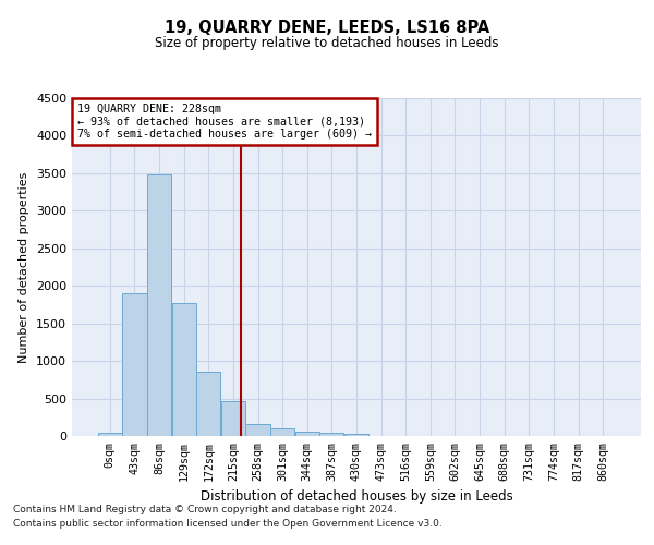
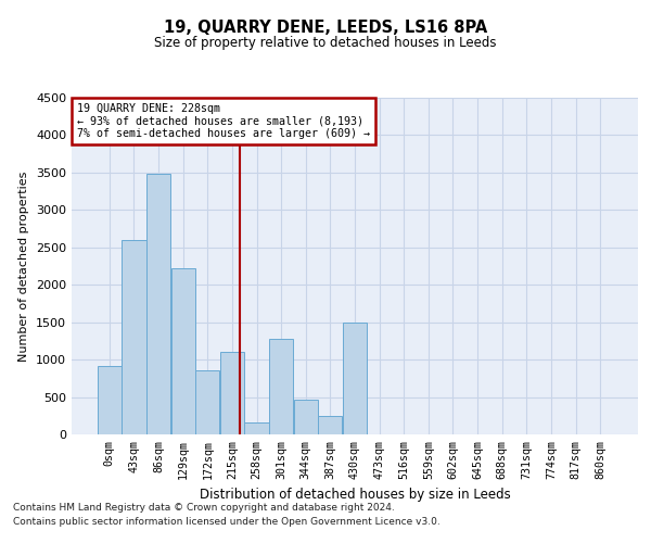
0sqm: 50 -> 920
43sqm: 1900 -> 2600
129sqm: 1770 -> 2220
215sqm: 460 -> 1100
301sqm: 100 -> 1280
344sqm: 60 -> 460
387sqm: 50 -> 240
430sqm: 30 -> 1500
